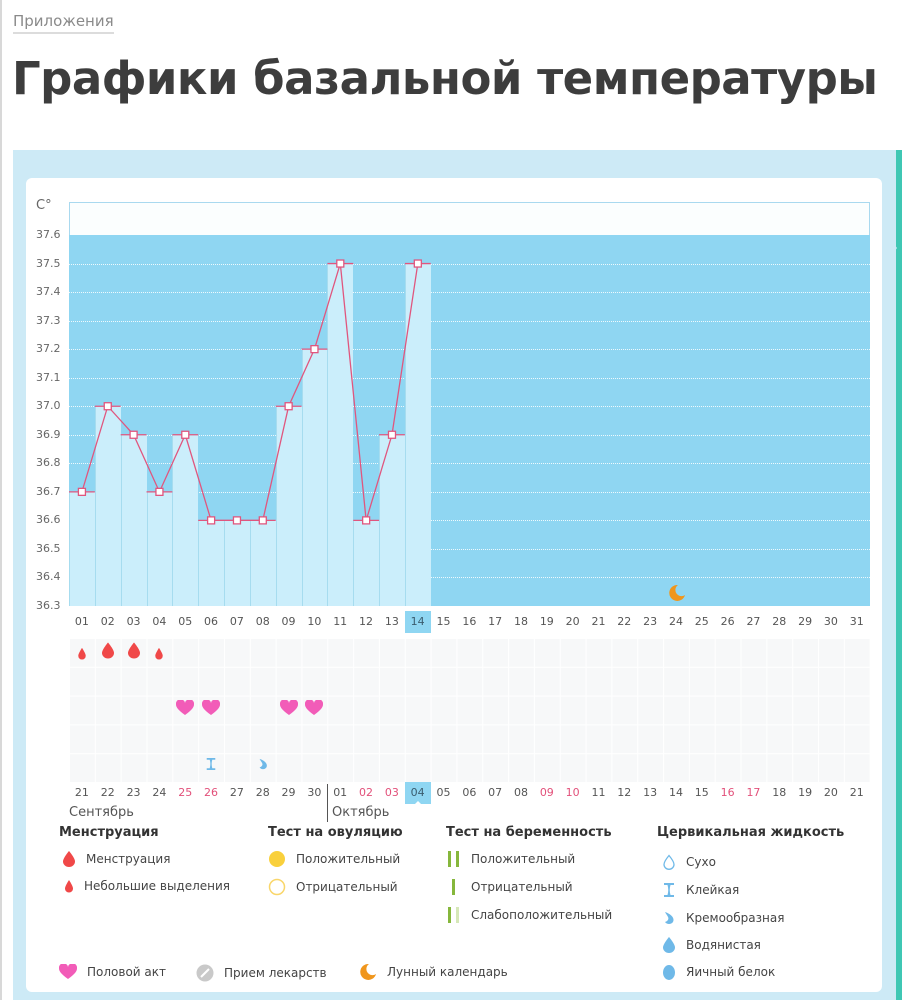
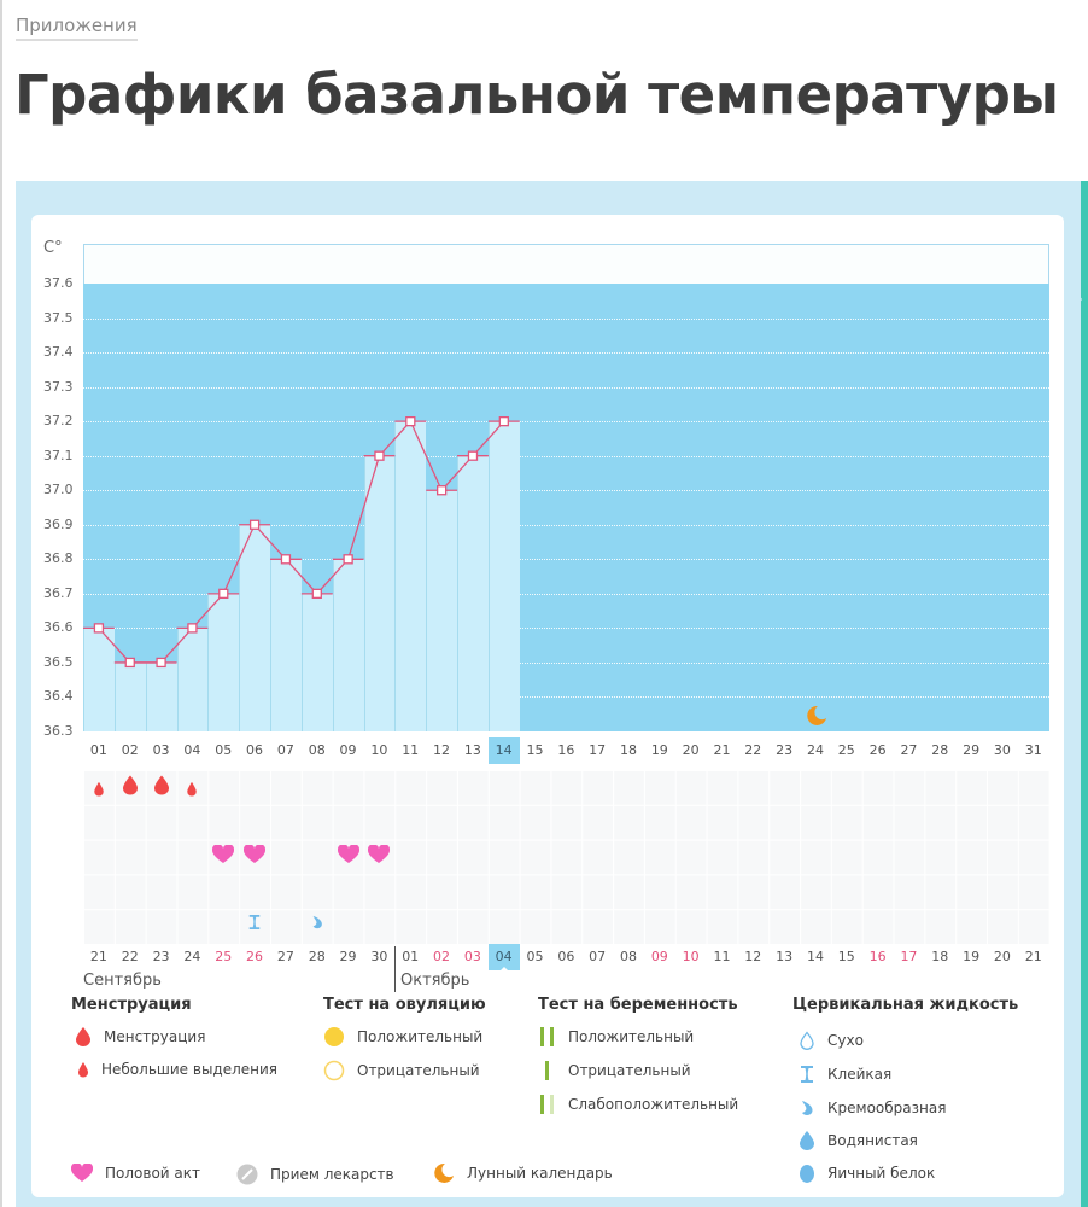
01: 36.7 -> 36.6
02: 37.0 -> 36.5
03: 36.9 -> 36.5
04: 36.7 -> 36.6
05: 36.9 -> 36.7
06: 36.6 -> 36.9
07: 36.6 -> 36.8
08: 36.6 -> 36.7
09: 37.0 -> 36.8
10: 37.2 -> 37.1
11: 37.5 -> 37.2
12: 36.6 -> 37.0
13: 36.9 -> 37.1
14: 37.5 -> 37.2
